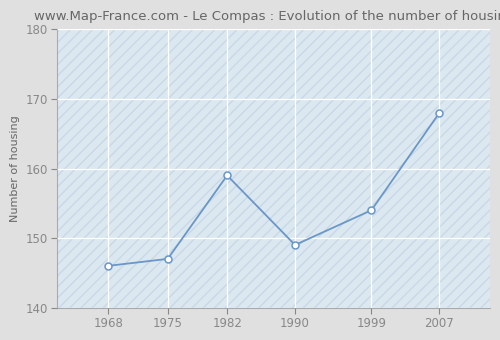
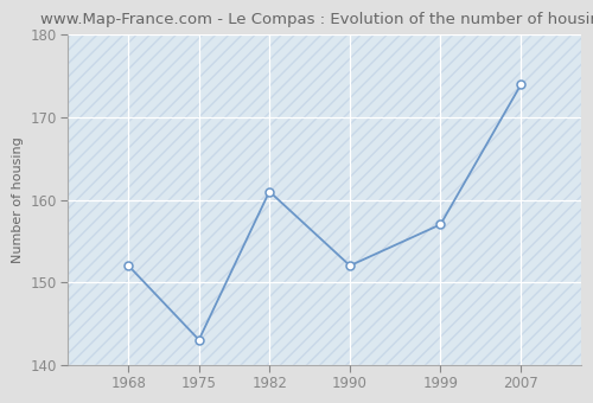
1968: 146 -> 152
1975: 147 -> 143
1982: 159 -> 161
1990: 149 -> 152
1999: 154 -> 157
2007: 168 -> 174
